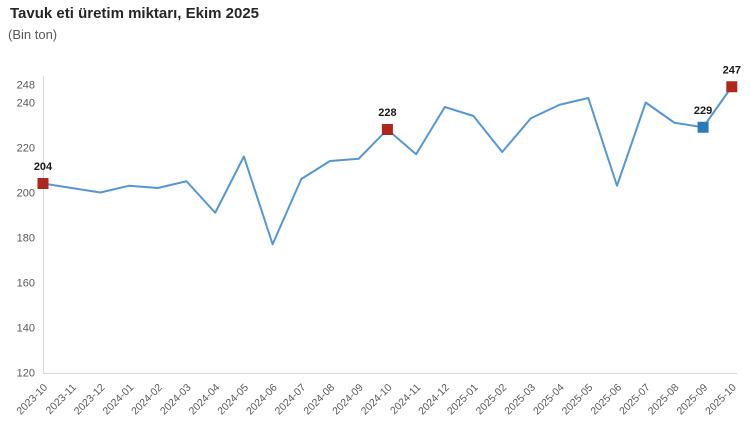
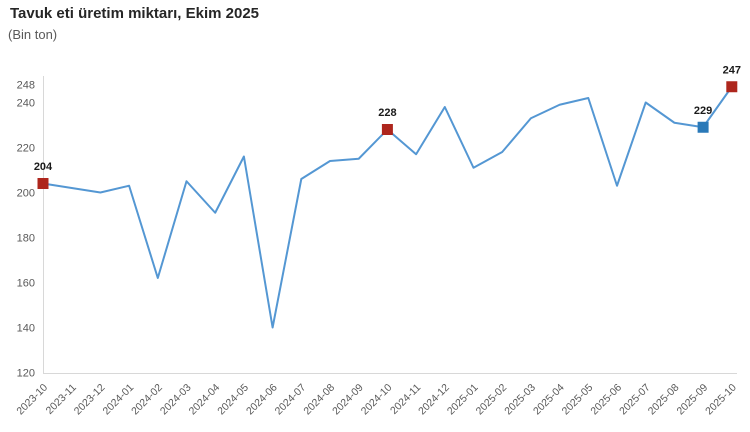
2024-02: 202 -> 162
2024-06: 177 -> 140
2025-01: 234 -> 211
